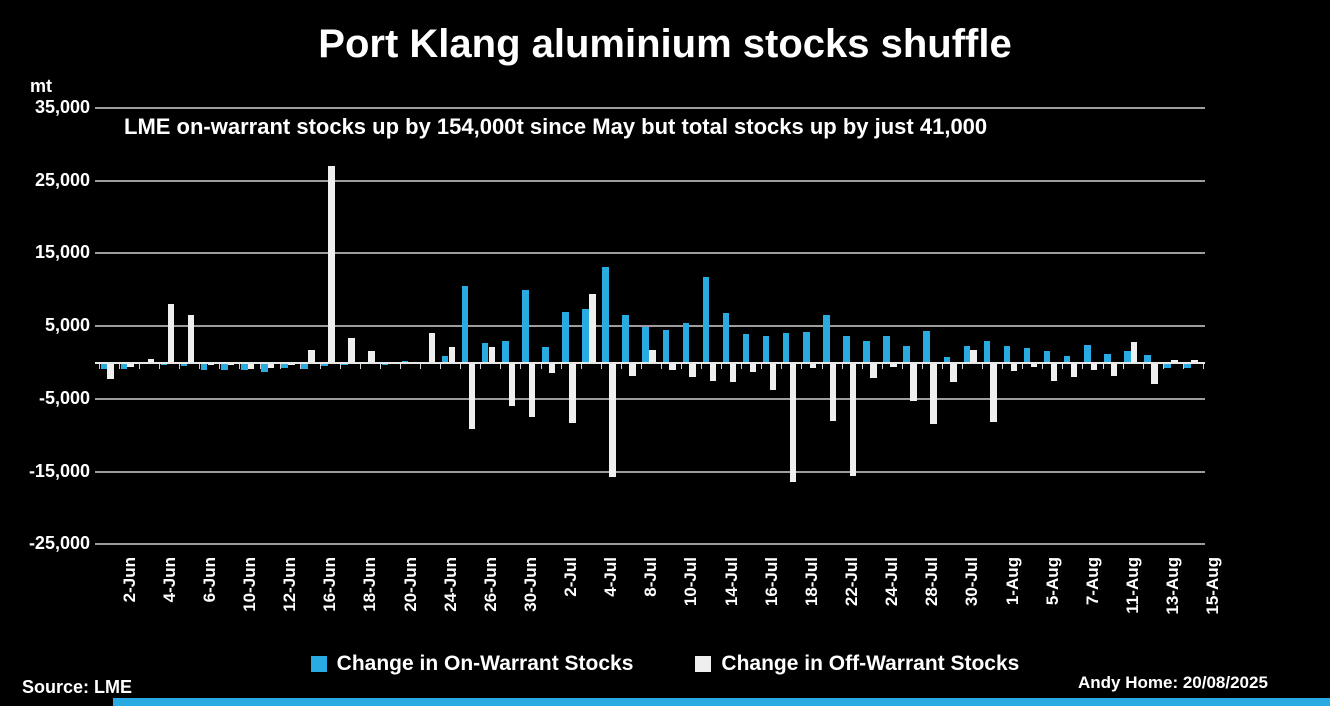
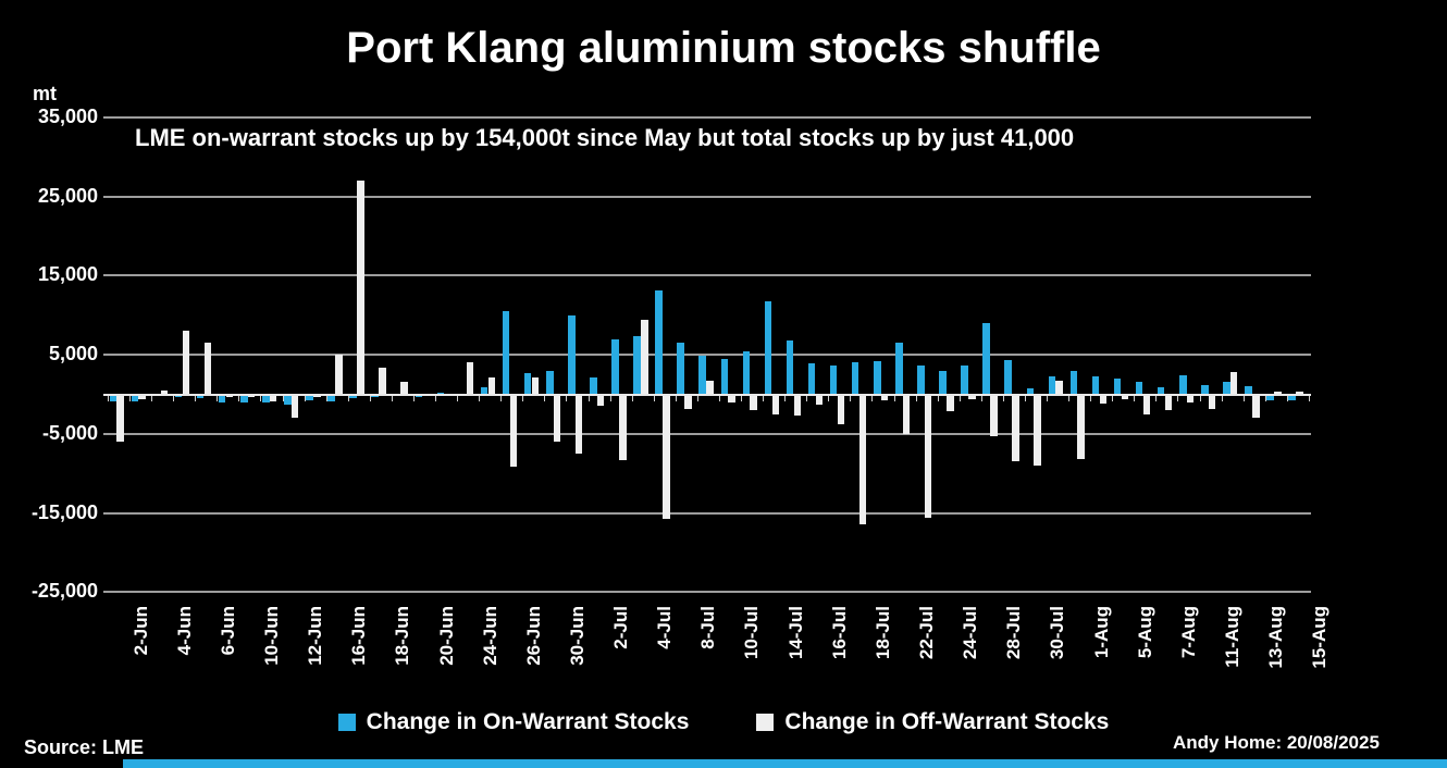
Change in Off-Warrant Stocks/2-Jun: -2000 -> -6000
Change in Off-Warrant Stocks/12-Jun: -1000 -> -3000
Change in Off-Warrant Stocks/16-Jun: 2000 -> 5000
Change in Off-Warrant Stocks/22-Jul: -8000 -> -5000
Change in On-Warrant Stocks/28-Jul: 2000 -> 9000
Change in Off-Warrant Stocks/30-Jul: -3000 -> -9000
